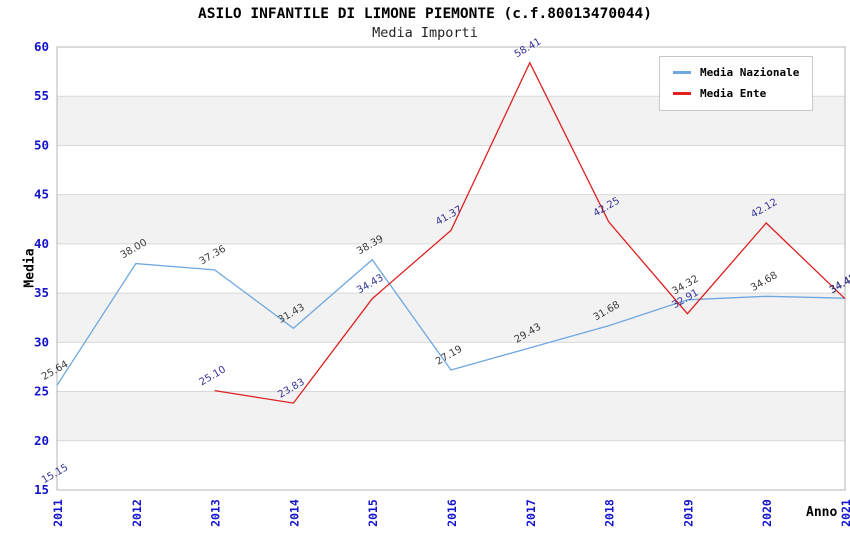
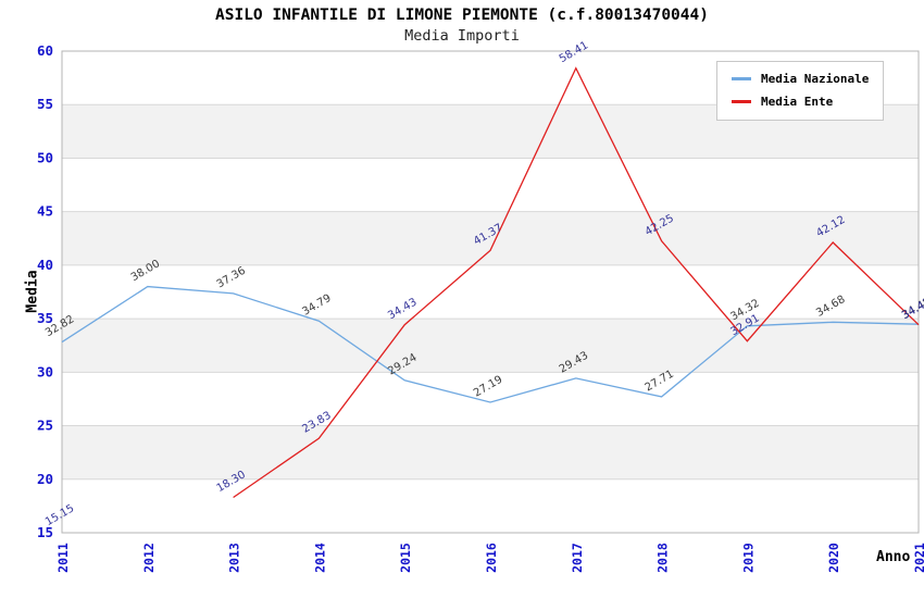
Media Nazionale/2011: 25.64 -> 32.82
Media Ente/2013: 25.10 -> 18.30
Media Nazionale/2014: 31.43 -> 34.79
Media Nazionale/2015: 38.39 -> 29.24
Media Nazionale/2018: 31.68 -> 27.71
